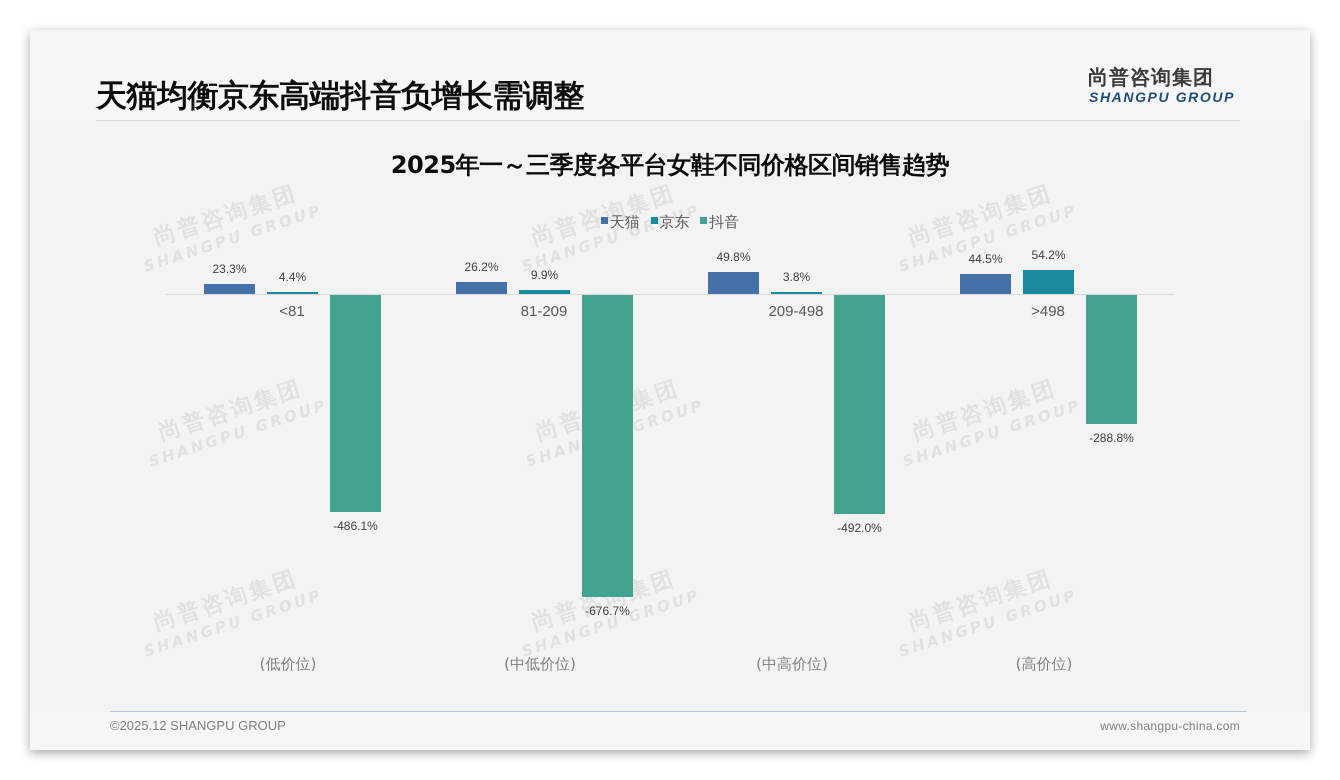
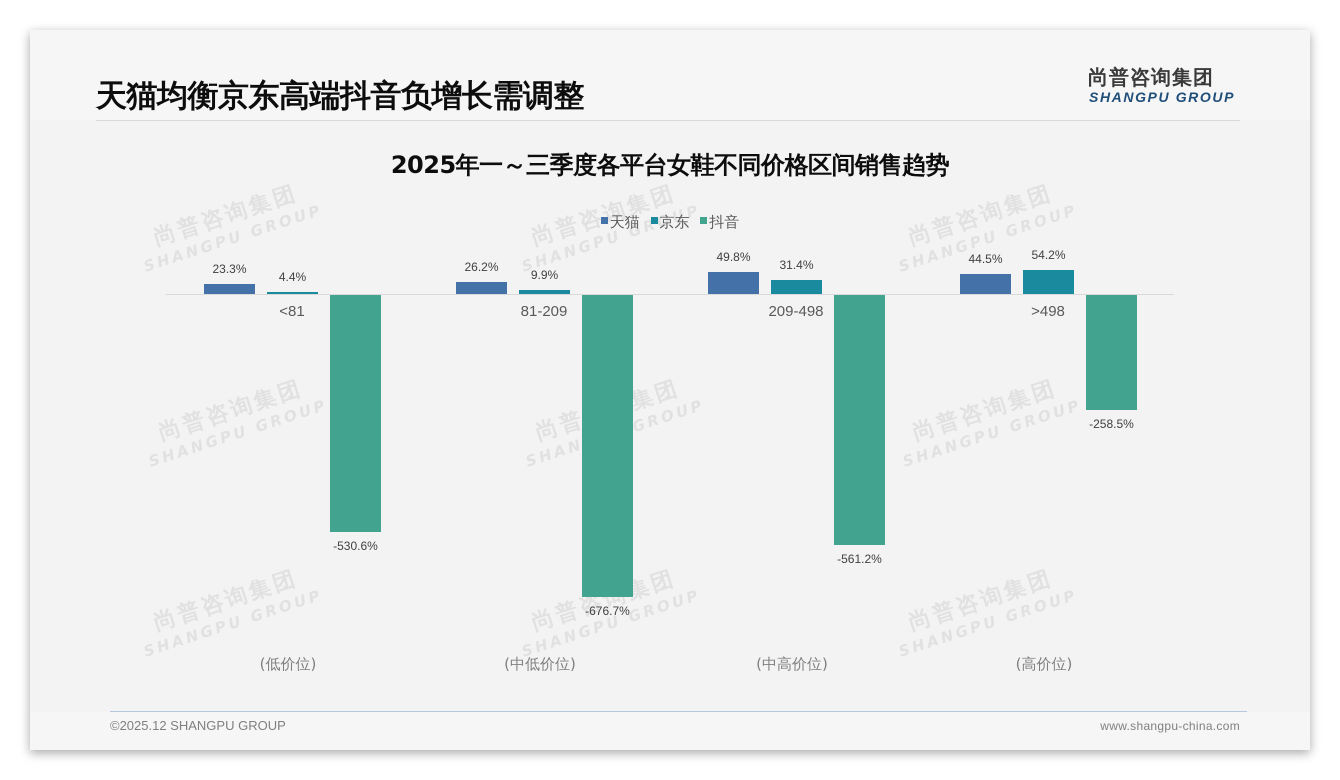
抖音/<81: -486.1% -> -530.6%
京东/209-498: 3.8% -> 31.4%
抖音/209-498: -492.0% -> -561.2%
抖音/>498: -288.8% -> -258.5%
